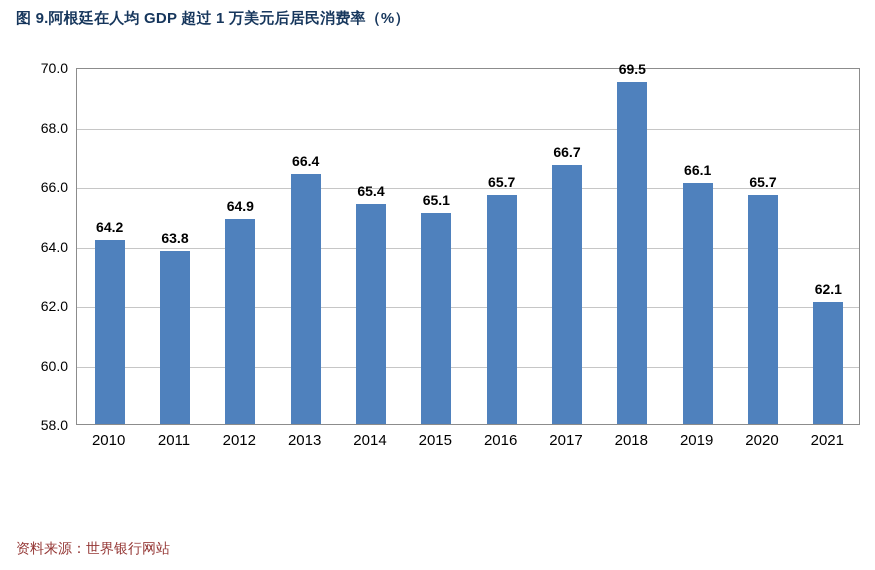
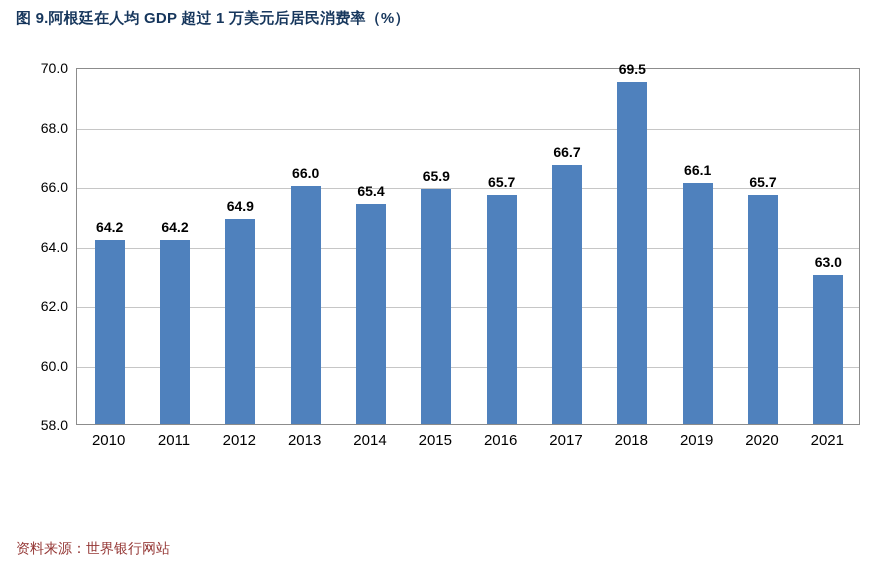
2011: 63.8 -> 64.2
2013: 66.4 -> 66.0
2015: 65.1 -> 65.9
2021: 62.1 -> 63.0
